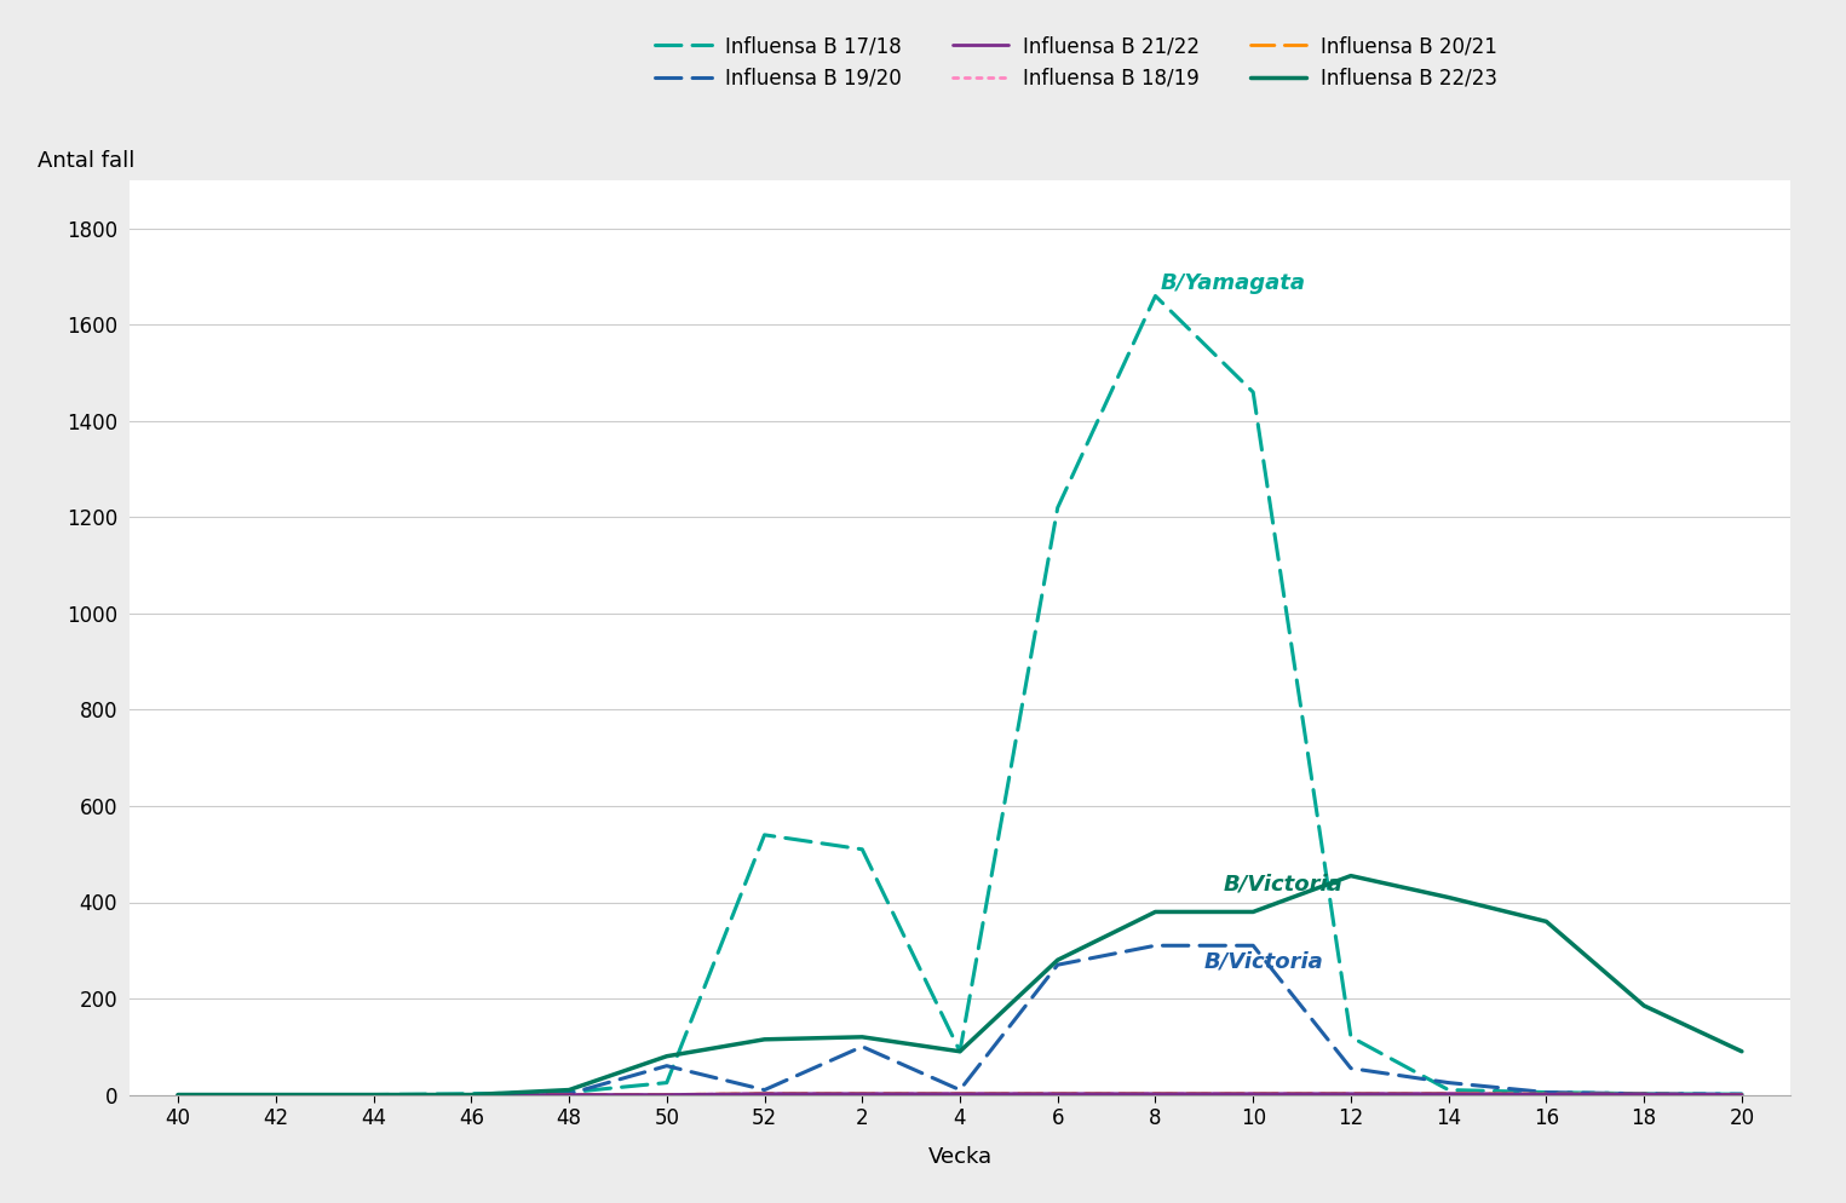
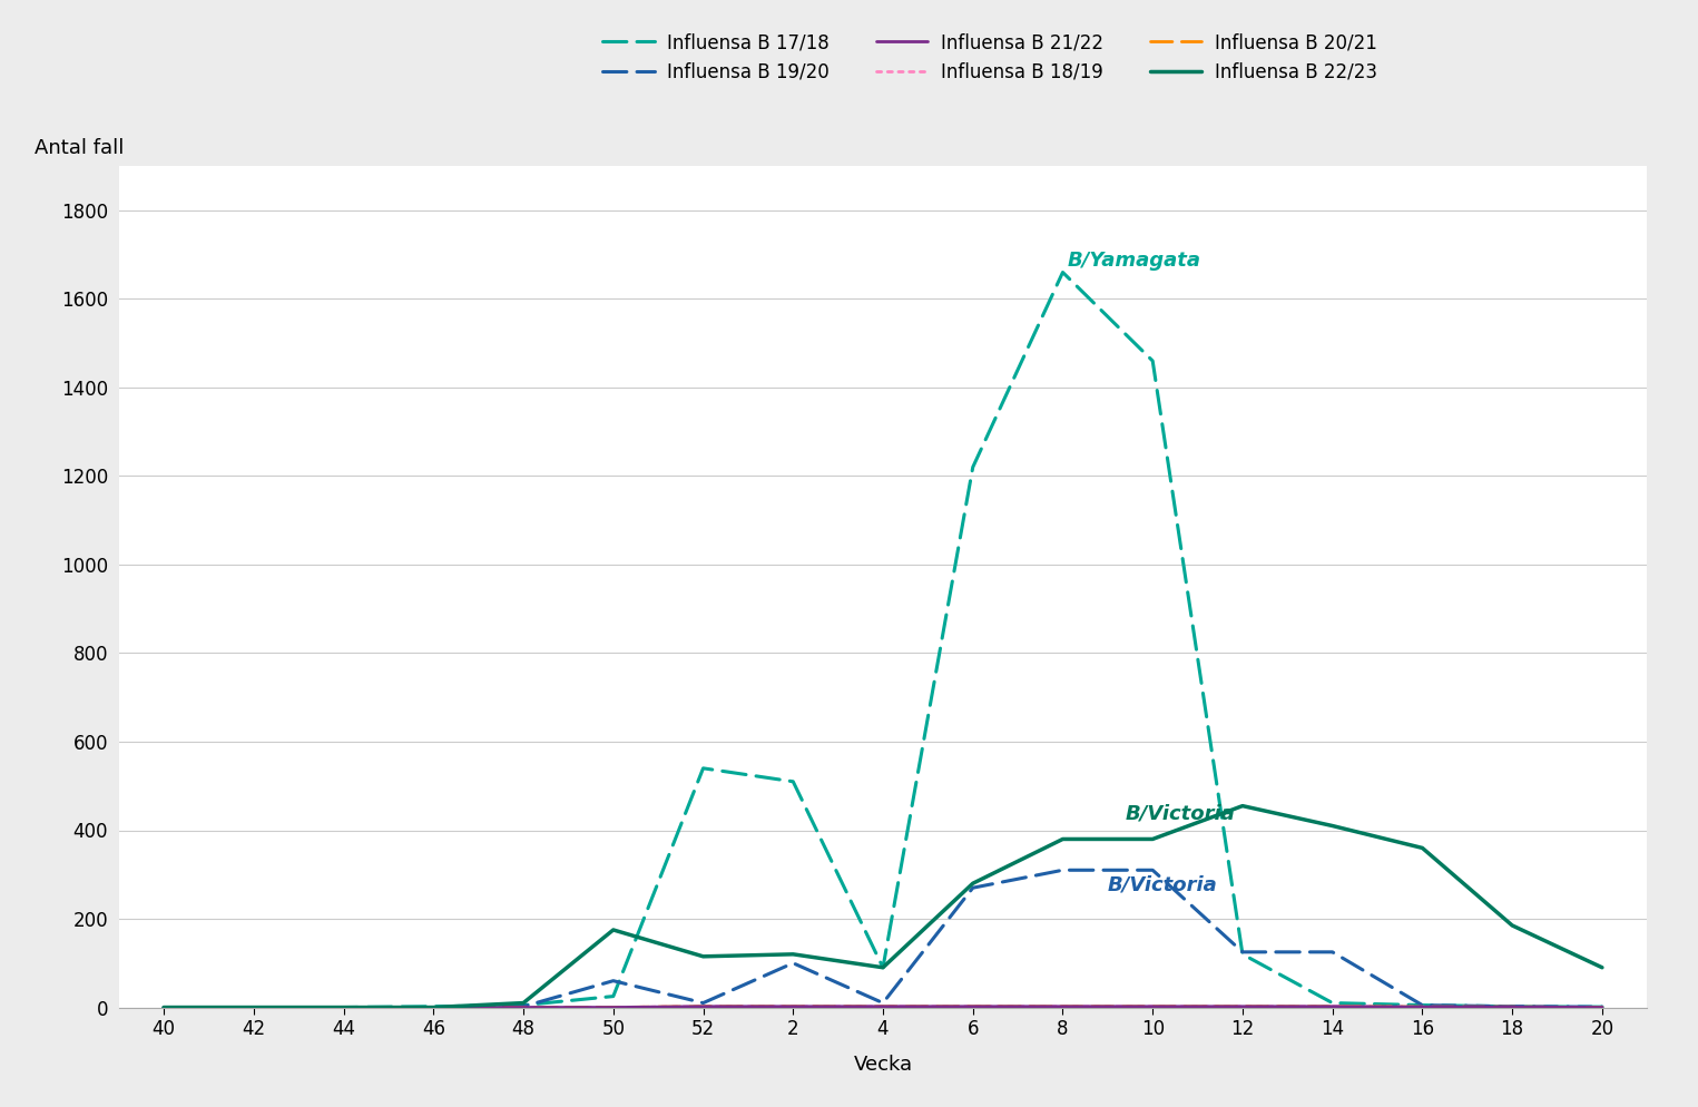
Influensa B 22/23/50: 80 -> 175
Influensa B 19/20/12: 55 -> 125
Influensa B 19/20/14: 25 -> 125
